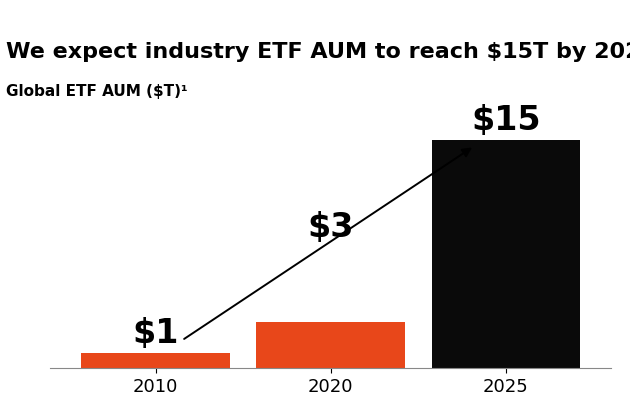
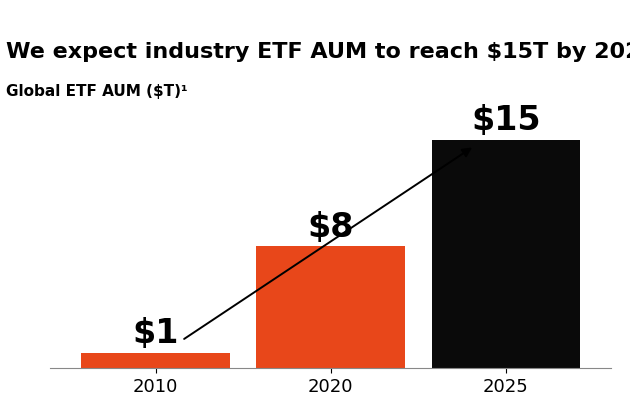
2020: $3 -> $8
